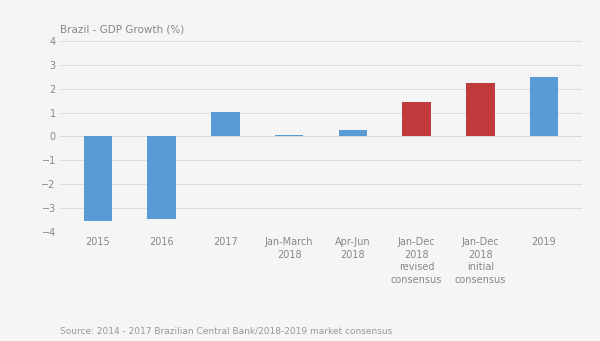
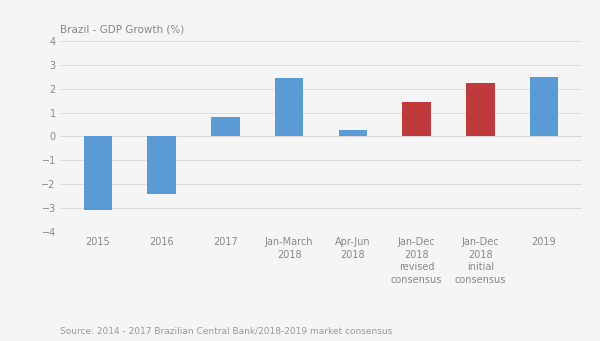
2015: -3.55 -> -3.10
2016: -3.46 -> -2.40
2017: 1.04 -> 0.80
Jan-March 2018: 0.07 -> 2.45
